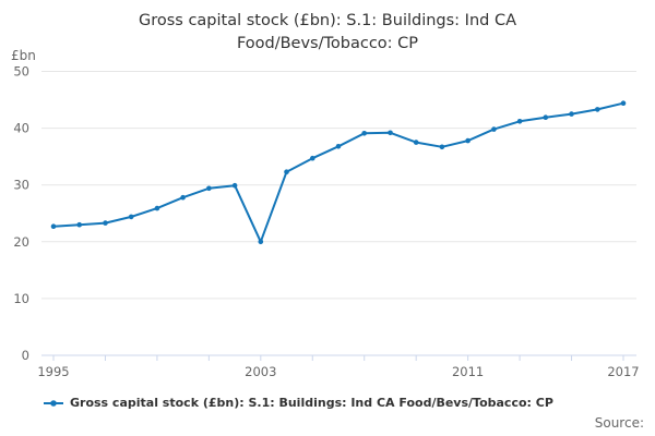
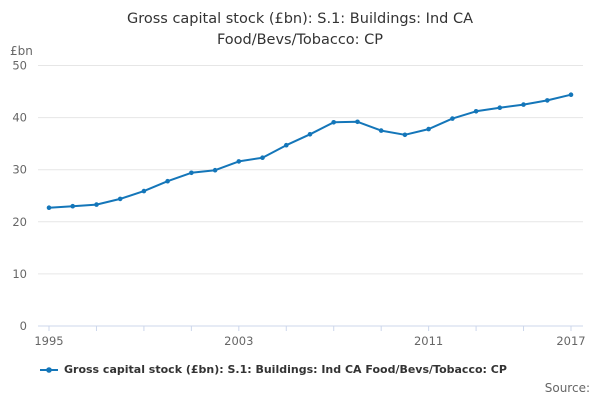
2003: 20 -> 32
